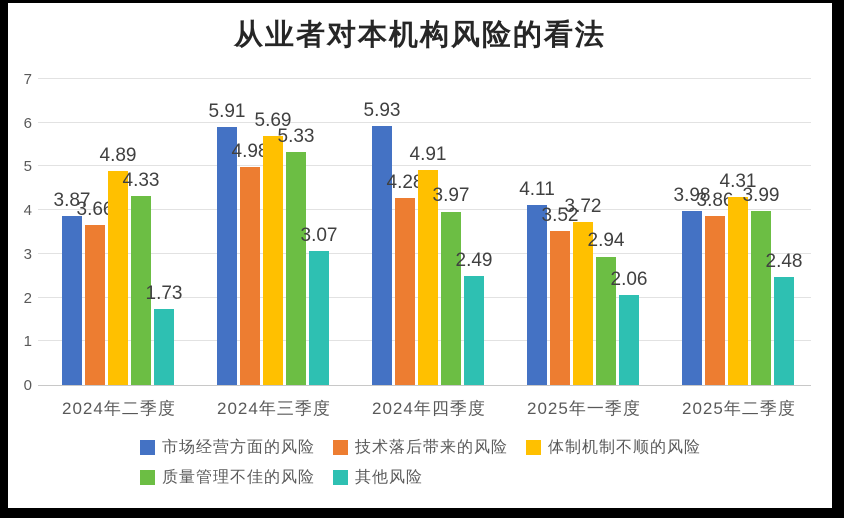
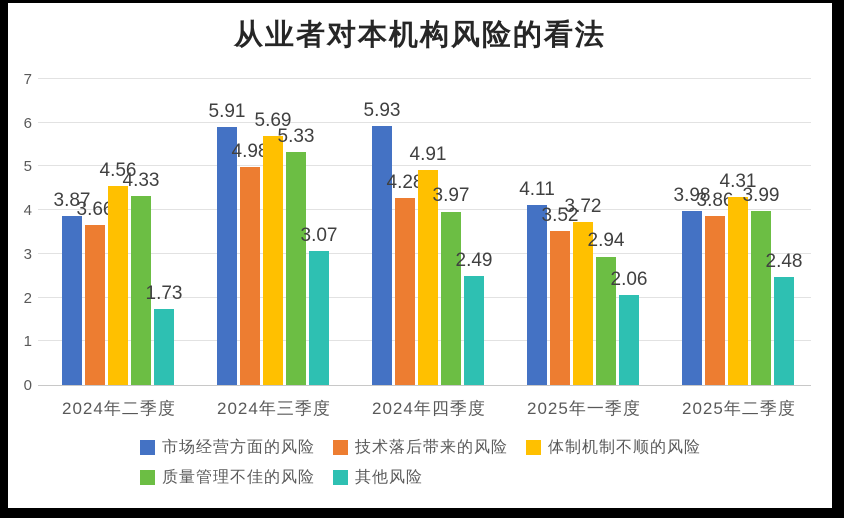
体制机制不顺的风险/2024年二季度: 4.89 -> 4.56
